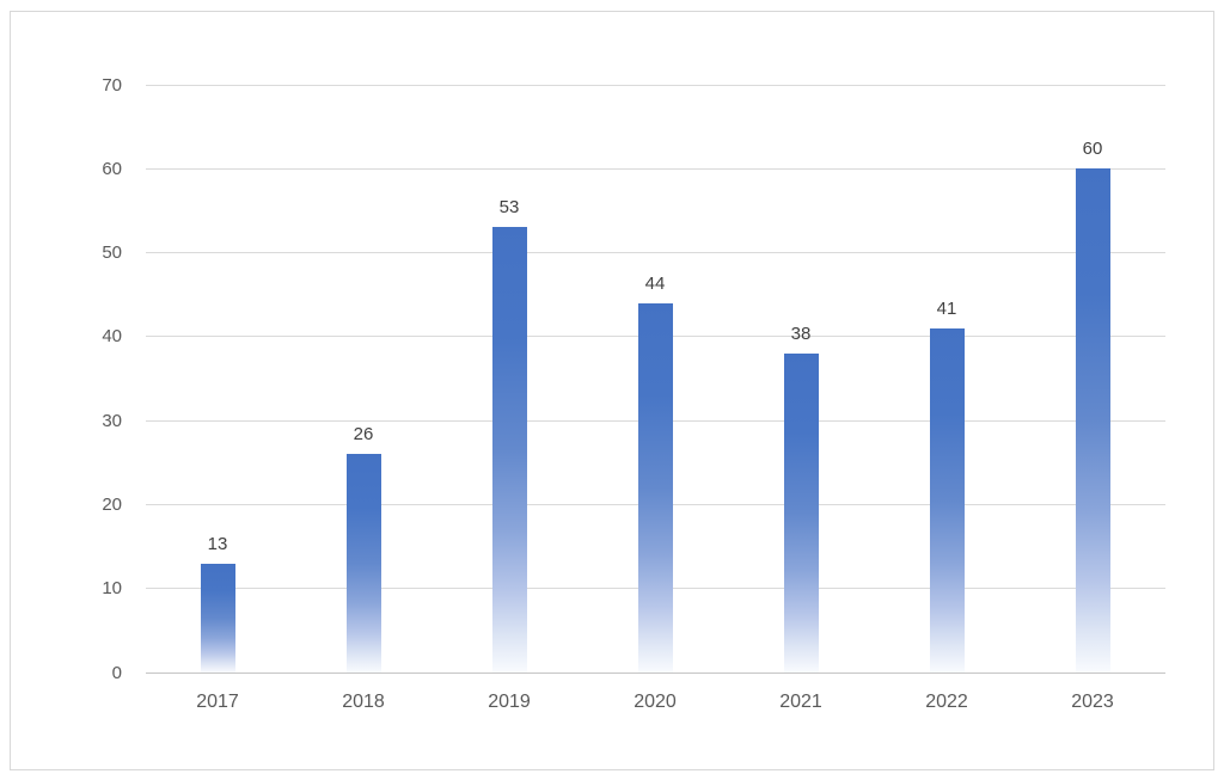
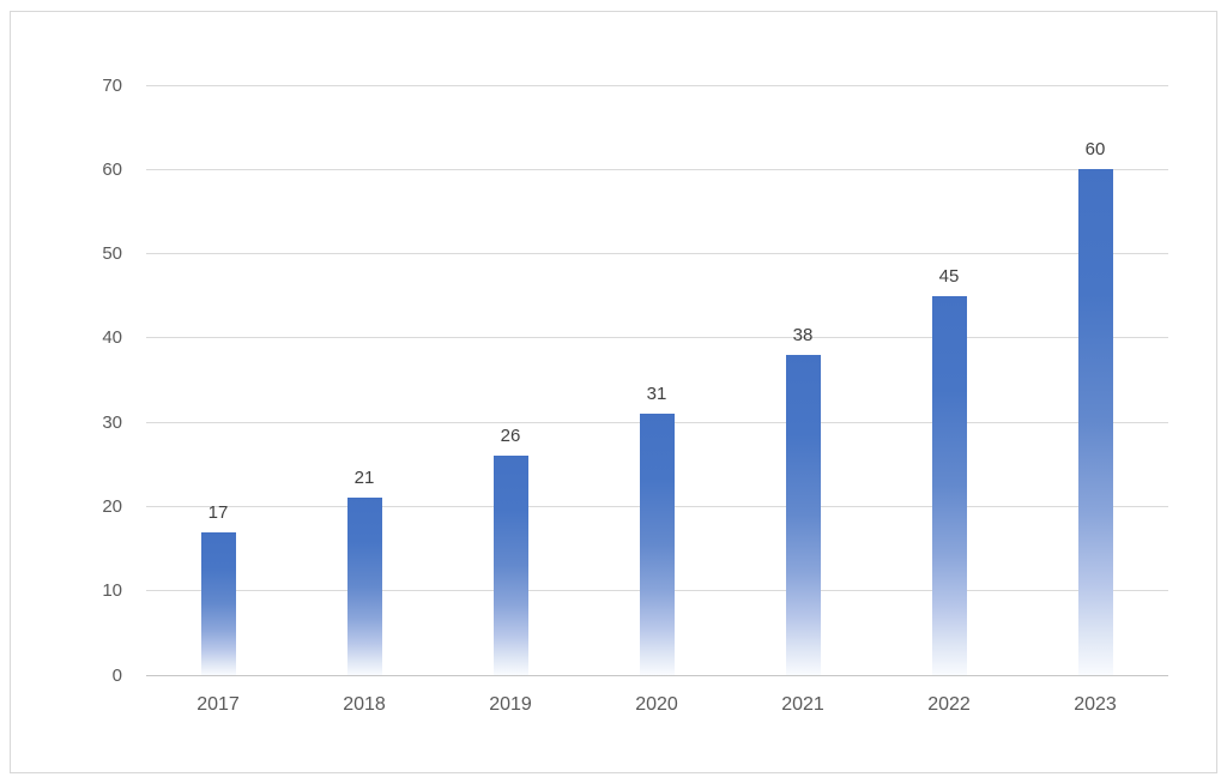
2017: 13 -> 17
2018: 26 -> 21
2019: 53 -> 26
2020: 44 -> 31
2022: 41 -> 45
